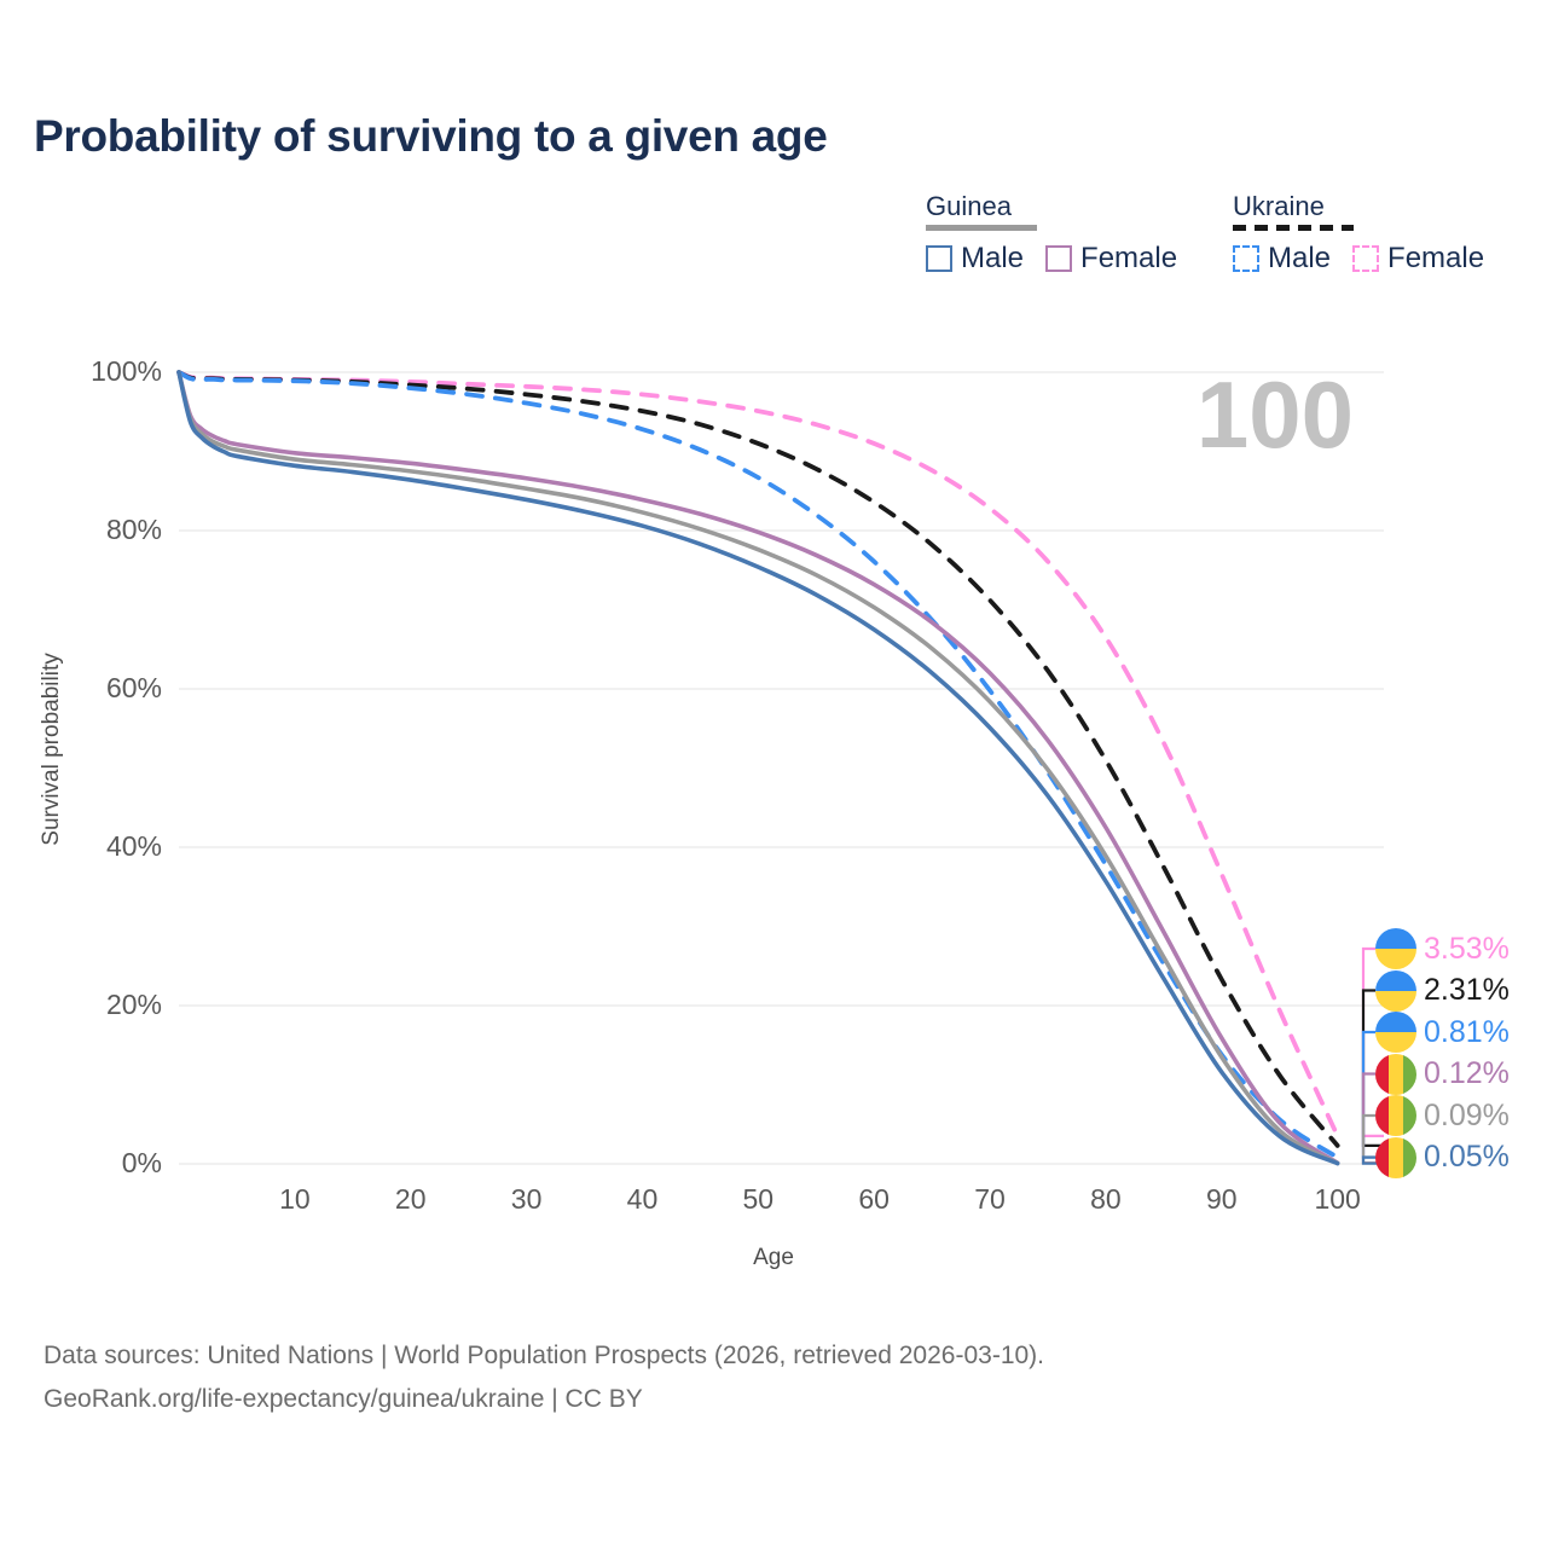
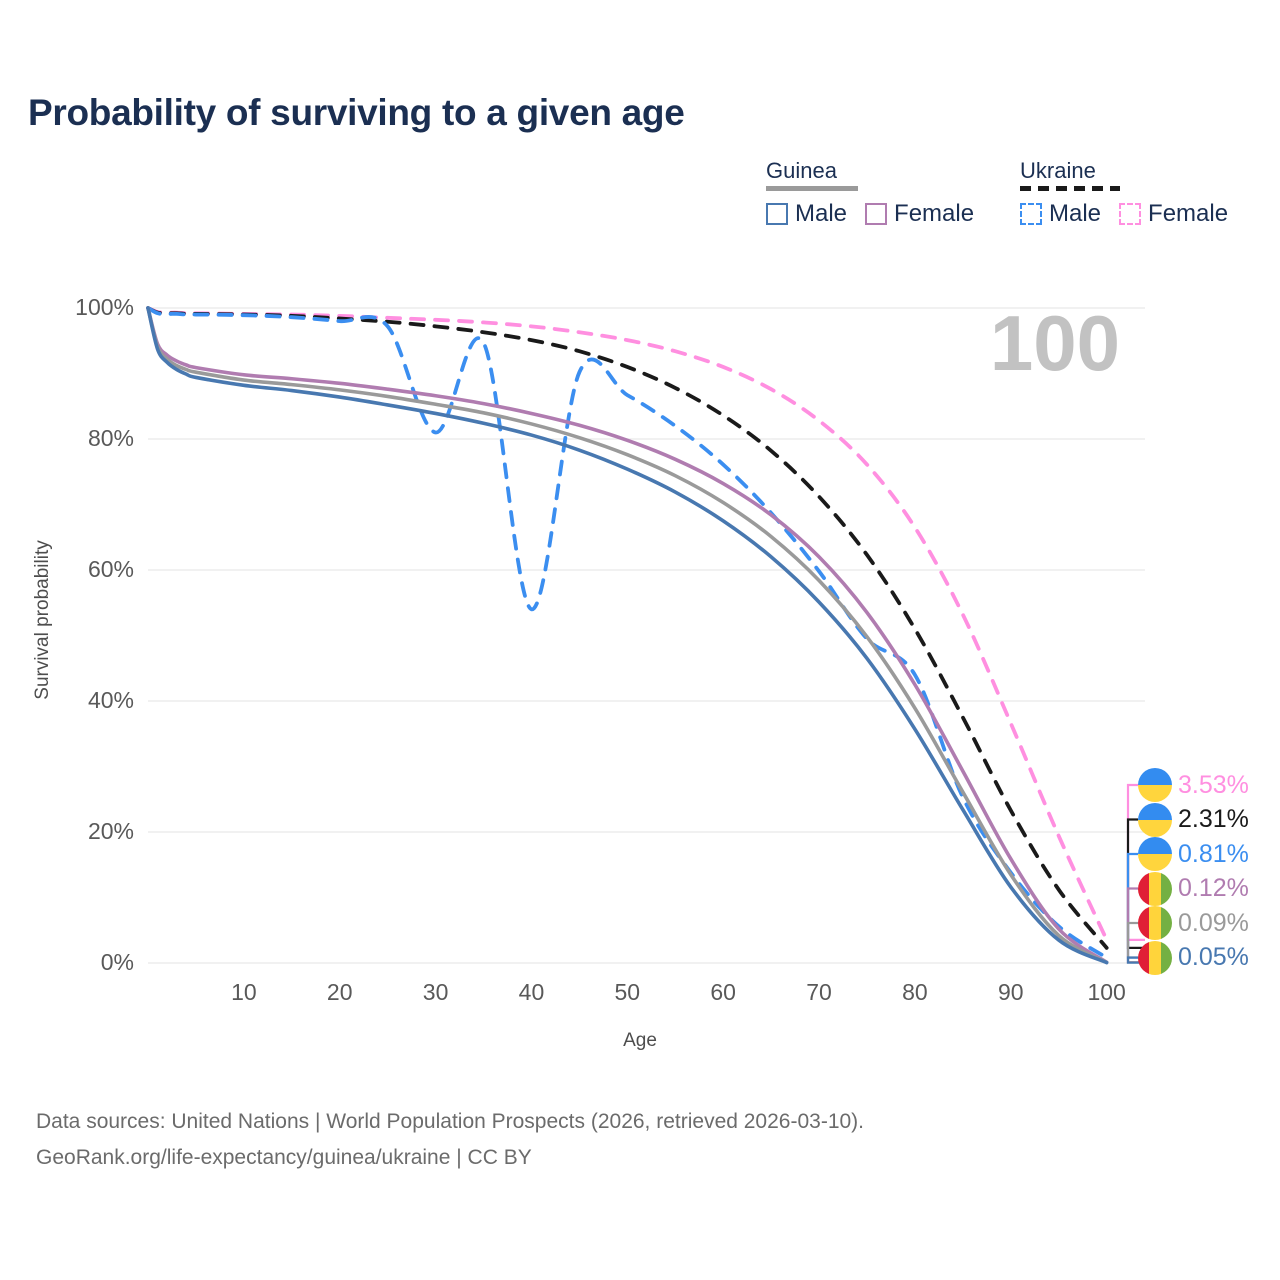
Ukraine Male/30: 96% -> 81%
Ukraine Male/40: 93% -> 54%
Ukraine Male/80: 38% -> 44%
